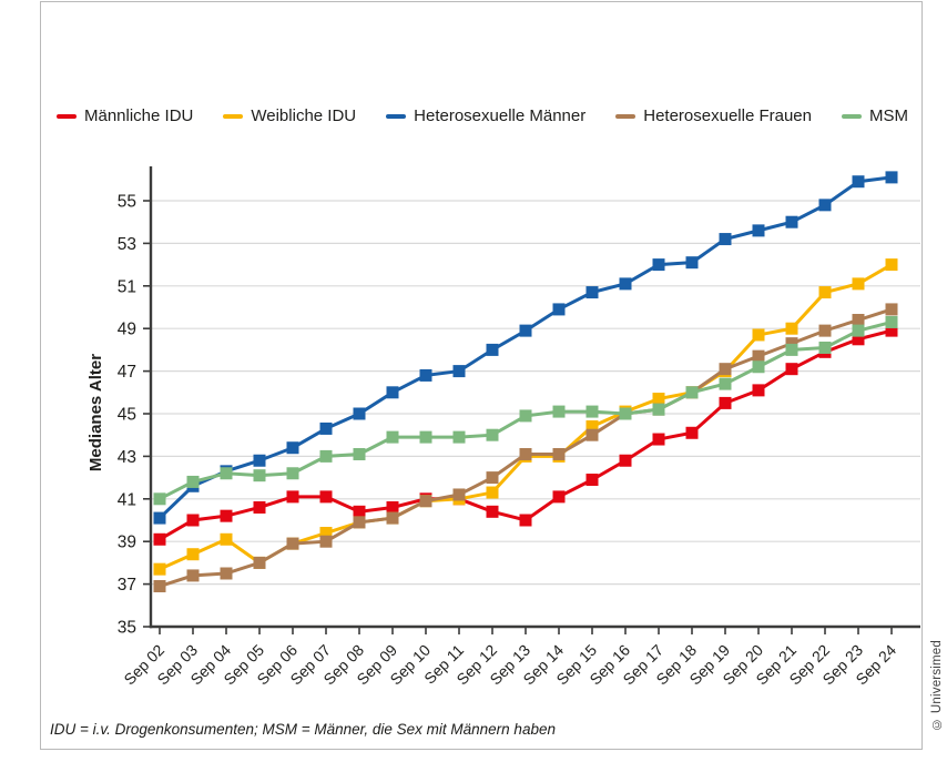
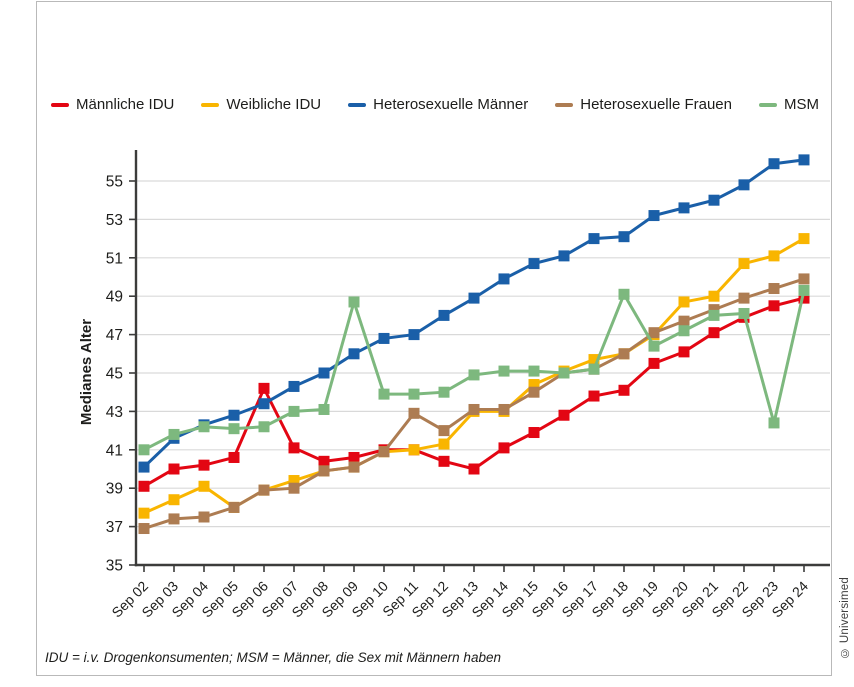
Männliche IDU/Sep 06: 41.1 -> 44.2
MSM/Sep 09: 43.9 -> 48.7
Heterosexuelle Frauen/Sep 11: 41.2 -> 42.9
MSM/Sep 18: 46.0 -> 49.1
MSM/Sep 23: 48.9 -> 42.4
